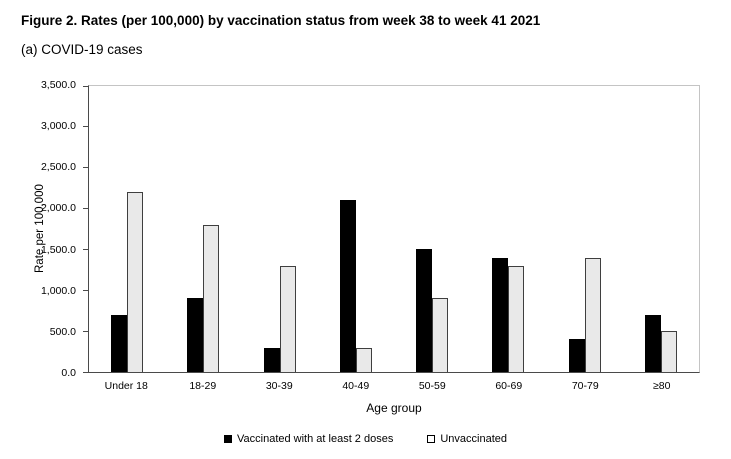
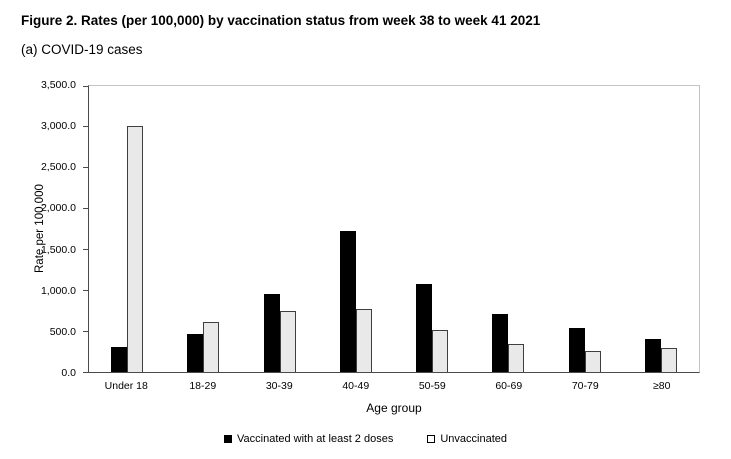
Vaccinated with at least 2 doses/Under 18: 700 -> 300
Unvaccinated/Under 18: 2200 -> 3000
Vaccinated with at least 2 doses/18-29: 900 -> 500
Unvaccinated/18-29: 1800 -> 600
Vaccinated with at least 2 doses/30-39: 300 -> 1000
Unvaccinated/30-39: 1300 -> 800
Vaccinated with at least 2 doses/40-49: 2100 -> 1700
Unvaccinated/40-49: 300 -> 800
Vaccinated with at least 2 doses/50-59: 1500 -> 1100
Unvaccinated/50-59: 900 -> 500
Vaccinated with at least 2 doses/60-69: 1400 -> 700
Unvaccinated/60-69: 1300 -> 300
Vaccinated with at least 2 doses/70-79: 400 -> 500
Unvaccinated/70-79: 1400 -> 300
Vaccinated with at least 2 doses/≥80: 700 -> 400
Unvaccinated/≥80: 500 -> 300
